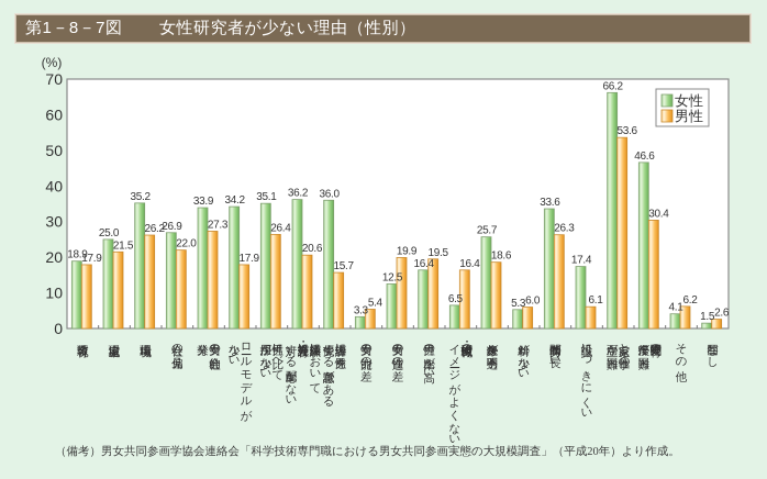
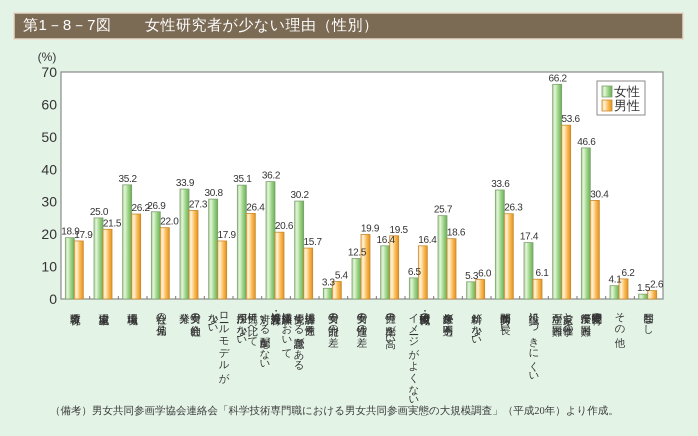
女性/ロールモデルが少ない: 34.2 -> 30.8
女性/評価者に男性を優先する意識がある: 36.0 -> 30.2
